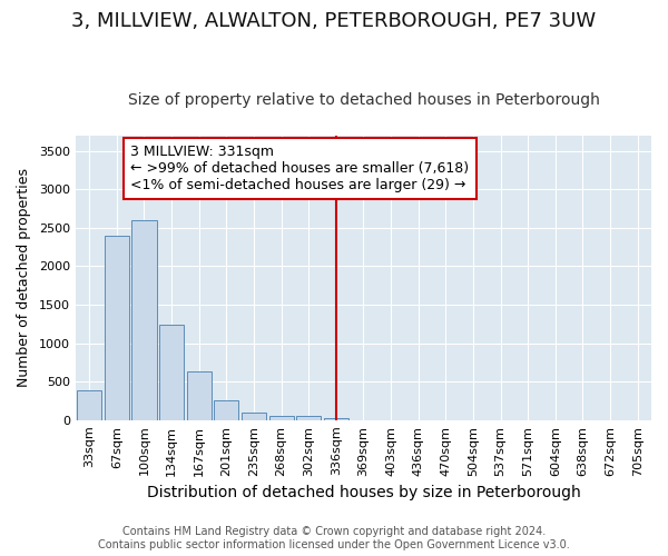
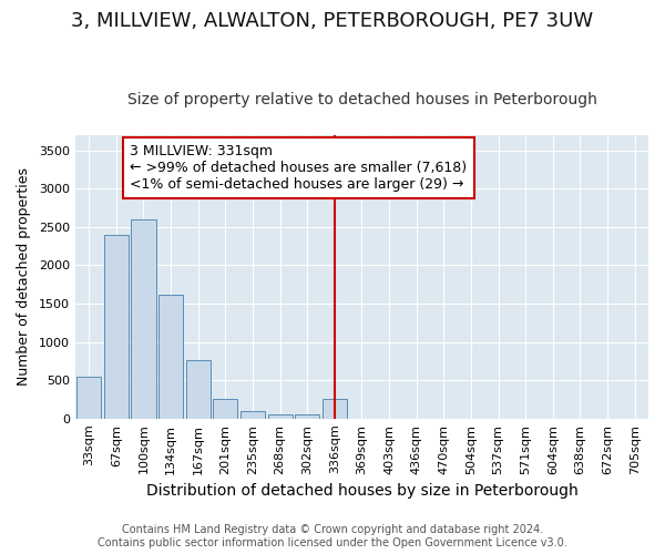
33sqm: 390 -> 540
134sqm: 1240 -> 1620
167sqm: 640 -> 760
336sqm: 30 -> 260
